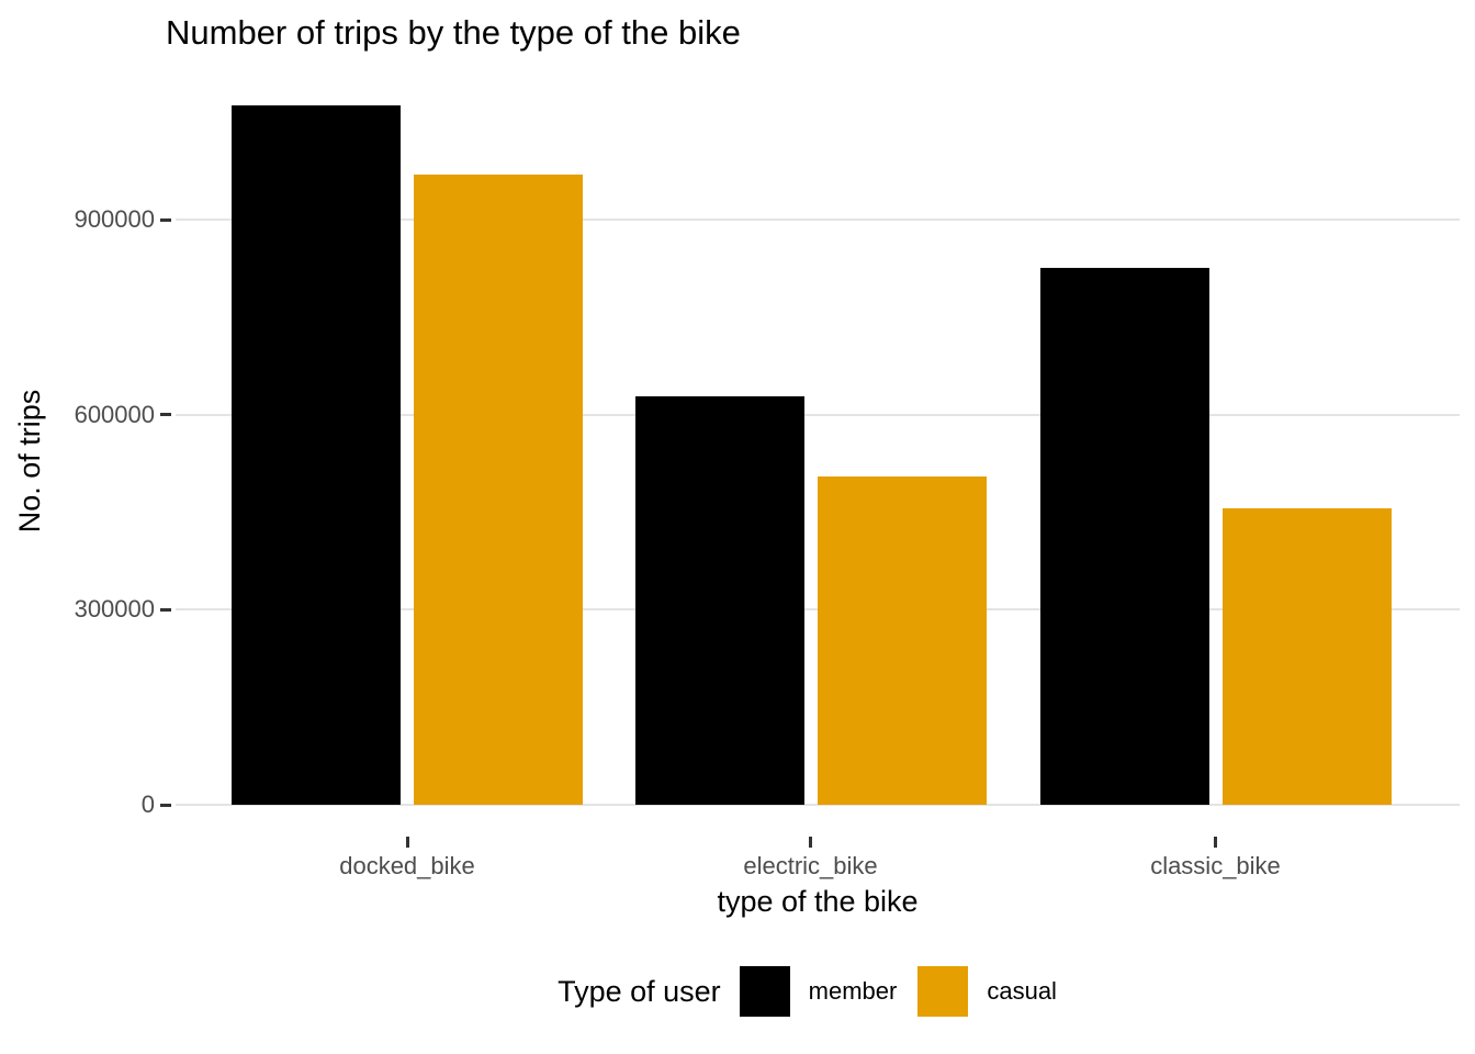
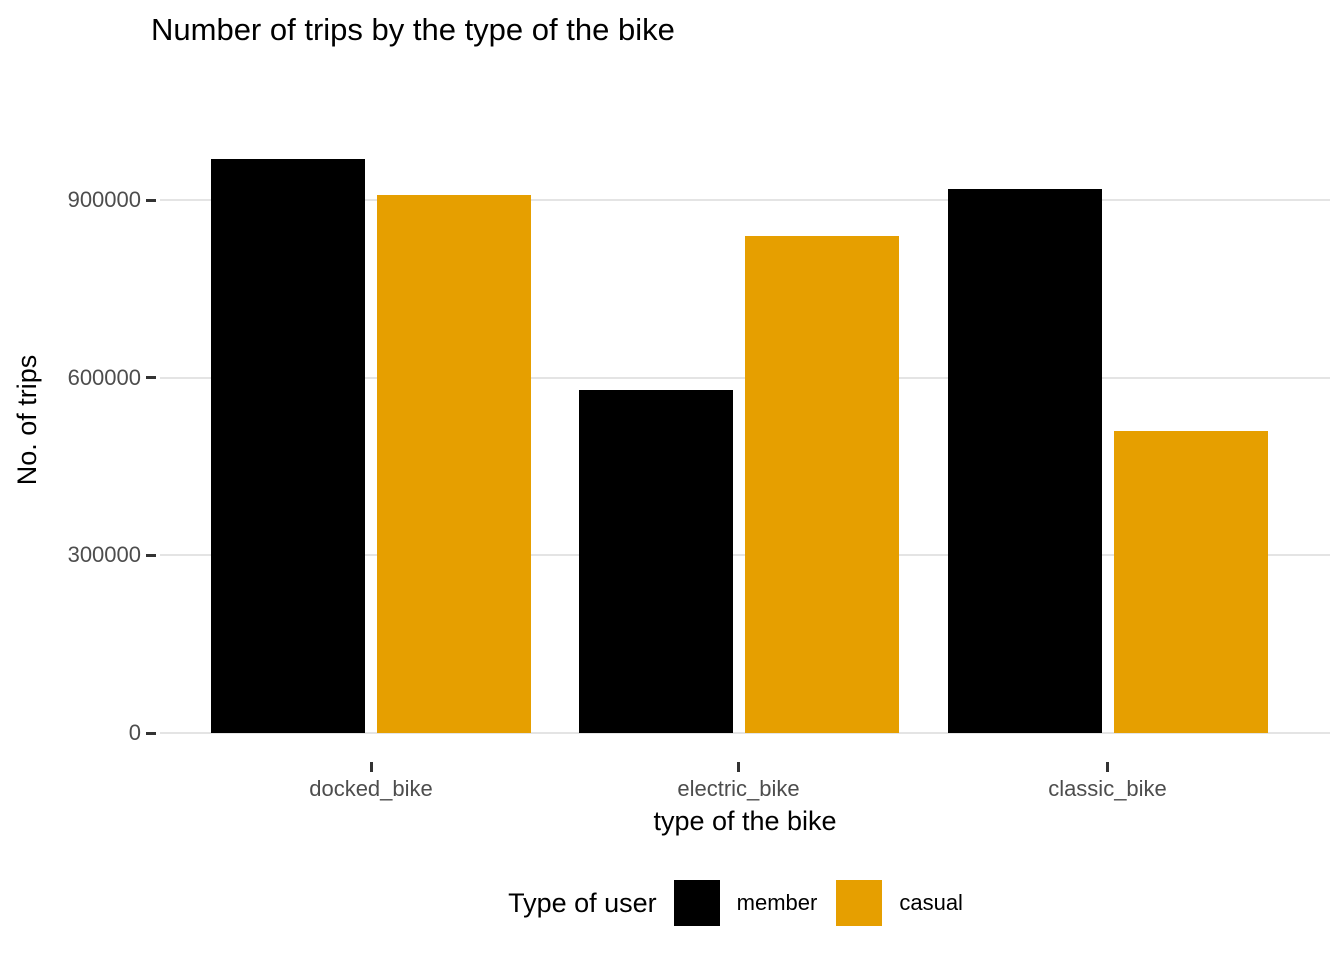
member/docked_bike: 1080000 -> 970000
casual/docked_bike: 970000 -> 910000
member/electric_bike: 630000 -> 580000
casual/electric_bike: 510000 -> 840000
member/classic_bike: 830000 -> 920000
casual/classic_bike: 460000 -> 510000
